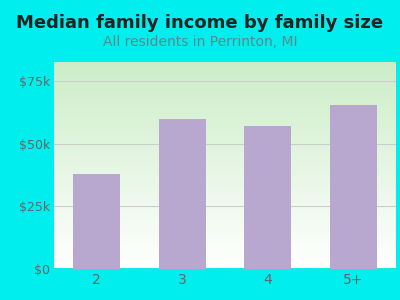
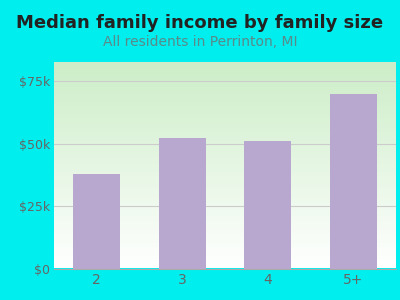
3: $60.0k -> $52.5k
4: $57.0k -> $51.0k
5+: $65.5k -> $70.0k
